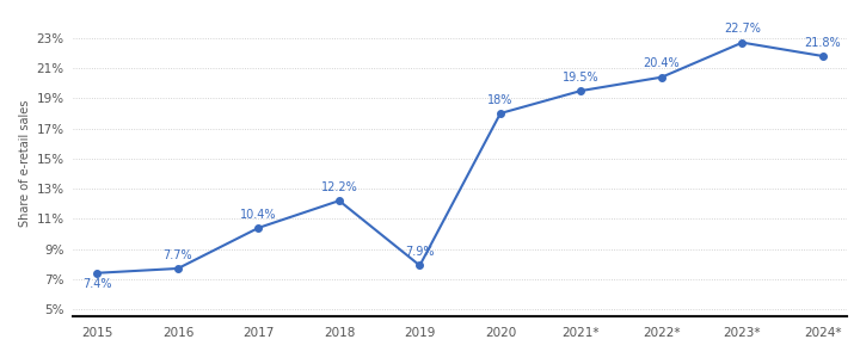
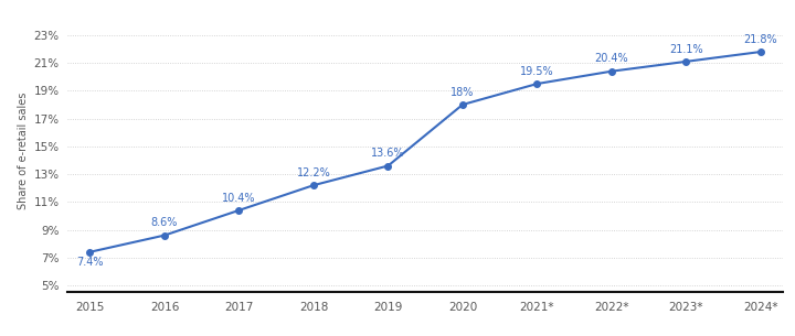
2016: 7.7% -> 8.6%
2019: 7.9% -> 13.6%
2023*: 22.7% -> 21.1%
